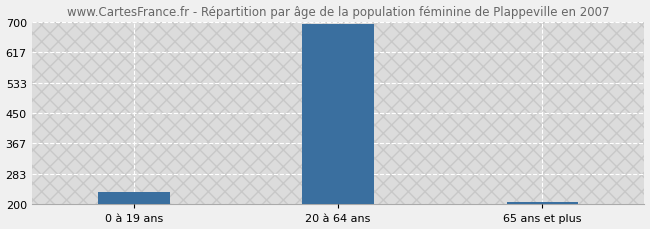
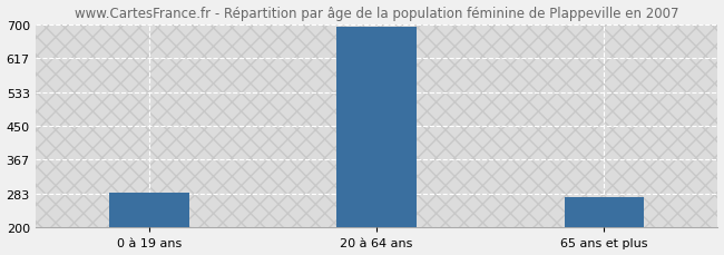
0 à 19 ans: 233 -> 285
65 ans et plus: 207 -> 275
